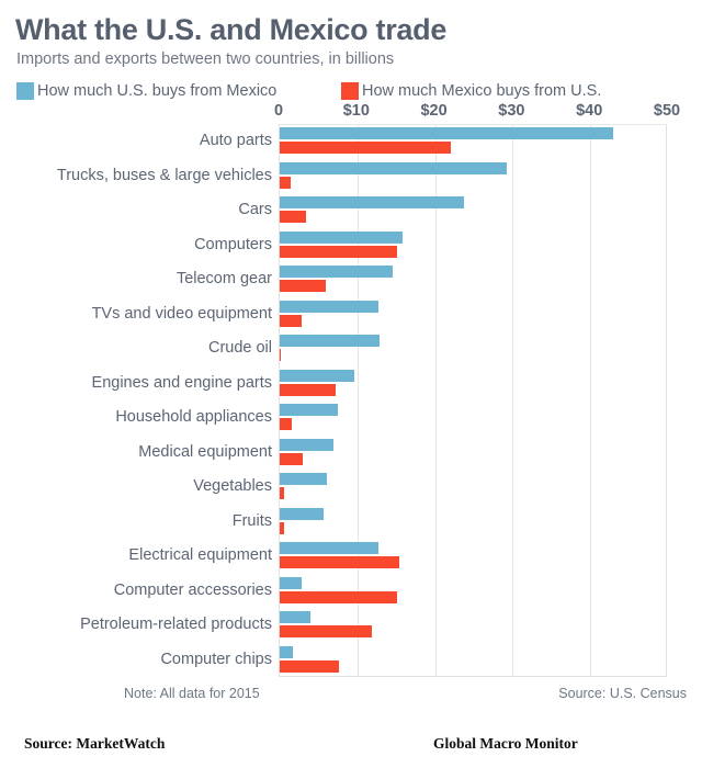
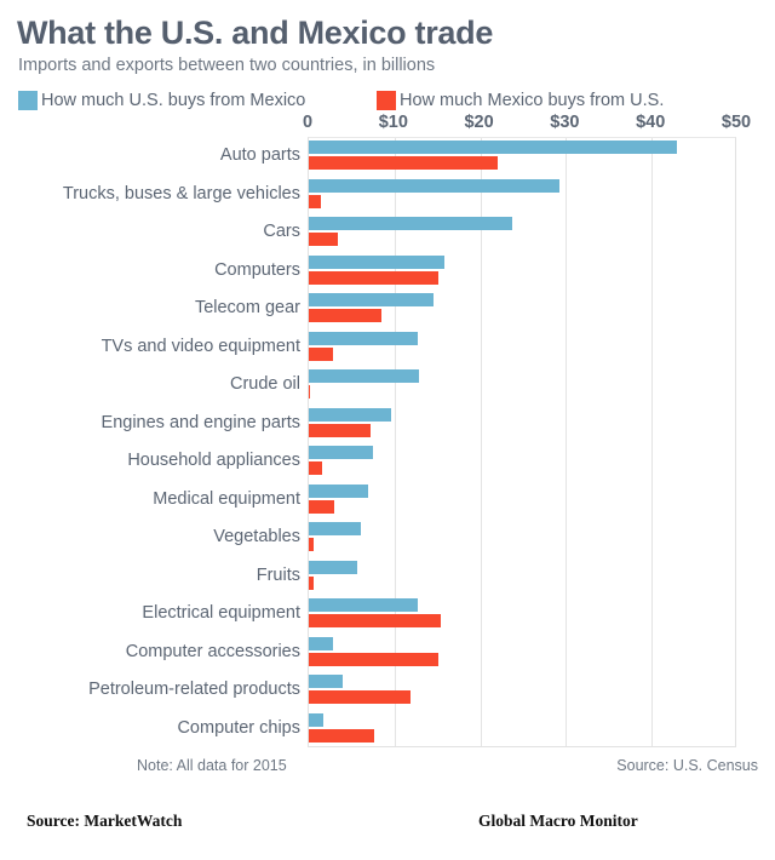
How much Mexico buys from U.S./Telecom gear: $6 -> $8
